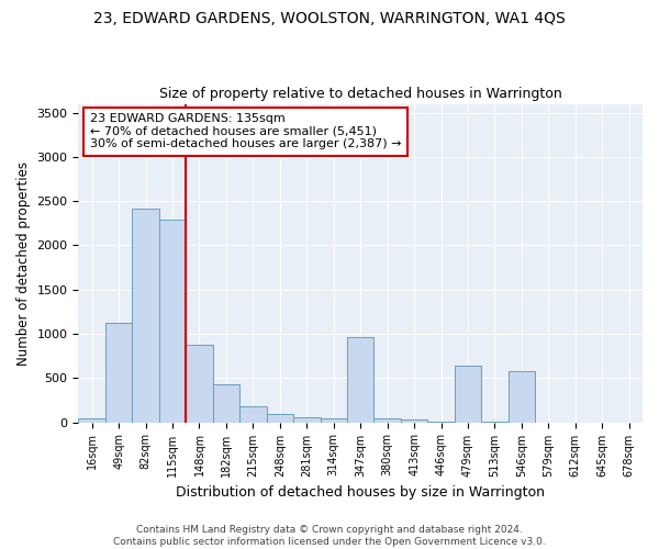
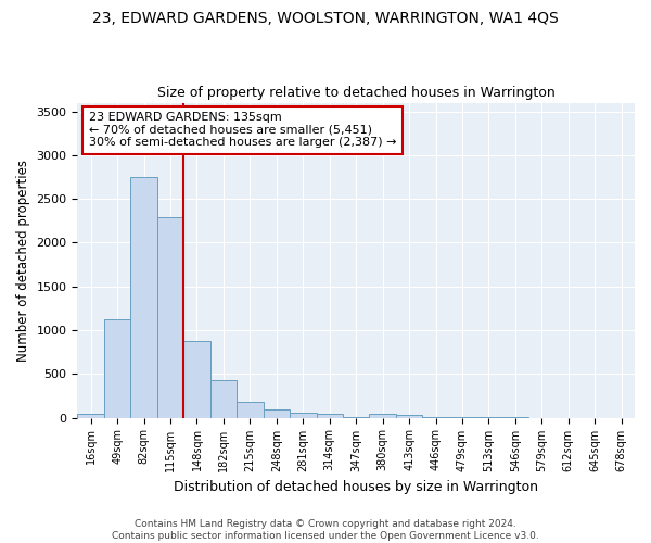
82sqm: 2420 -> 2750
347sqm: 960 -> 0
479sqm: 640 -> 0
546sqm: 580 -> 0
